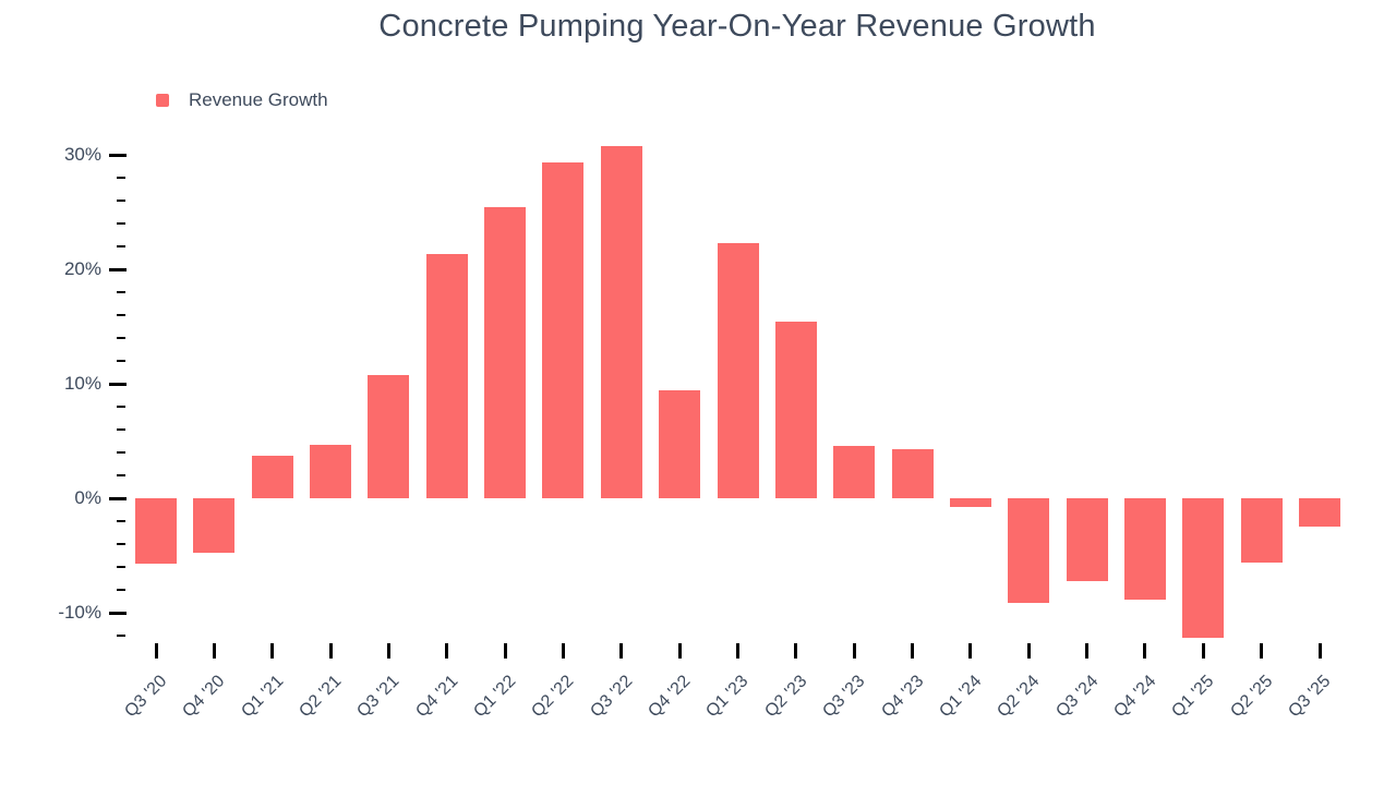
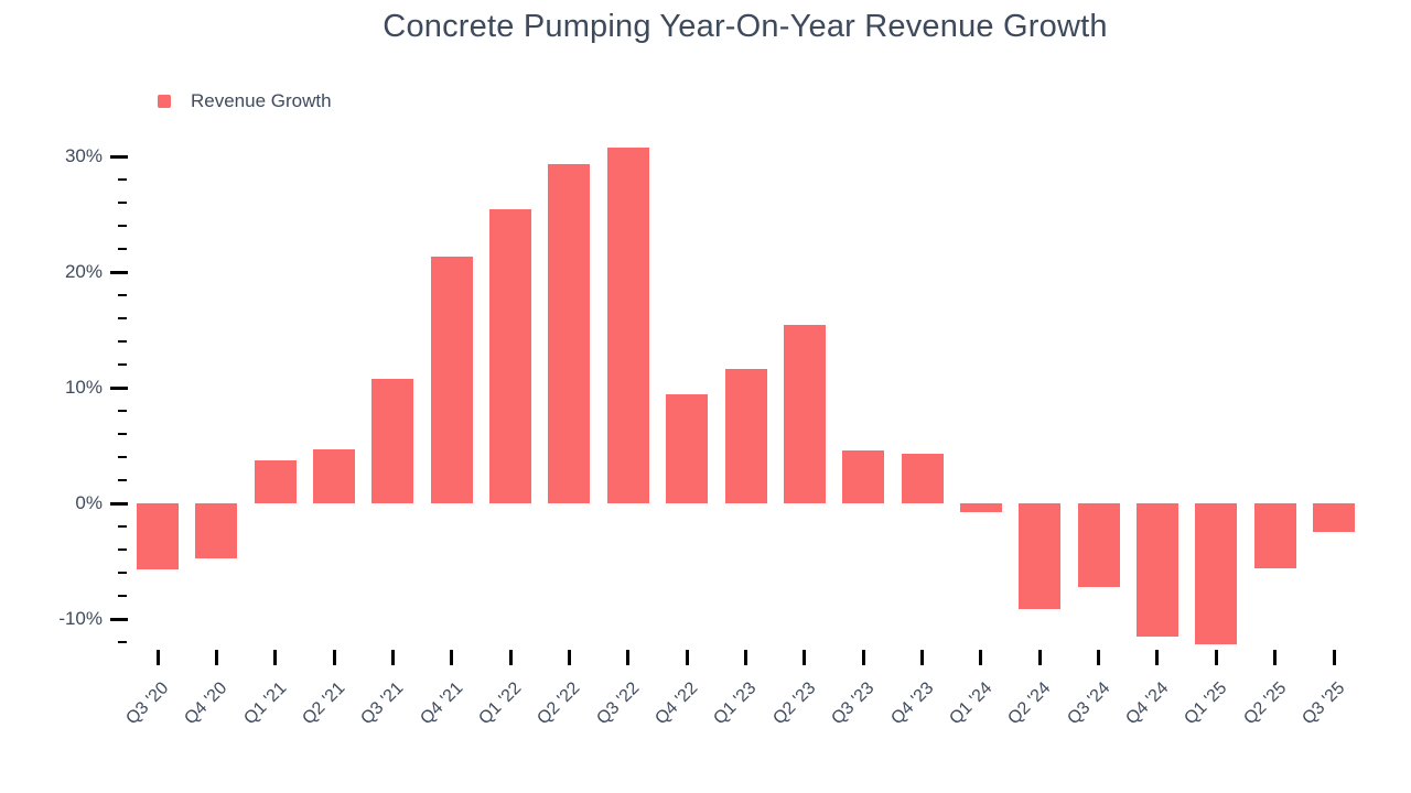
Q1 '23: 22.3% -> 11.6%
Q4 '24: -8.9% -> -11.5%
